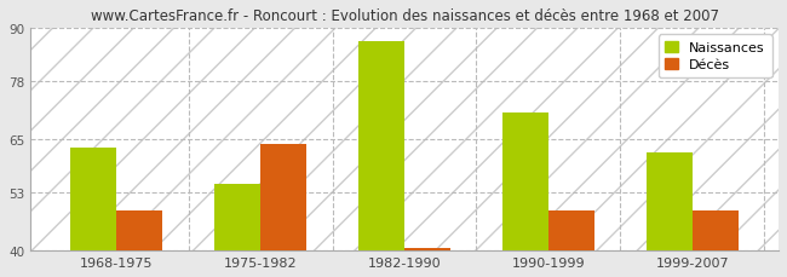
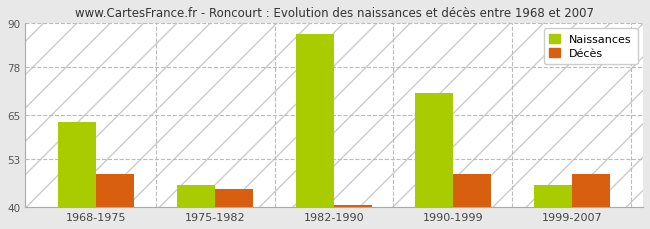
Naissances/1975-1982: 55 -> 46
Décès/1975-1982: 64.0 -> 45.0
Naissances/1999-2007: 62 -> 46
